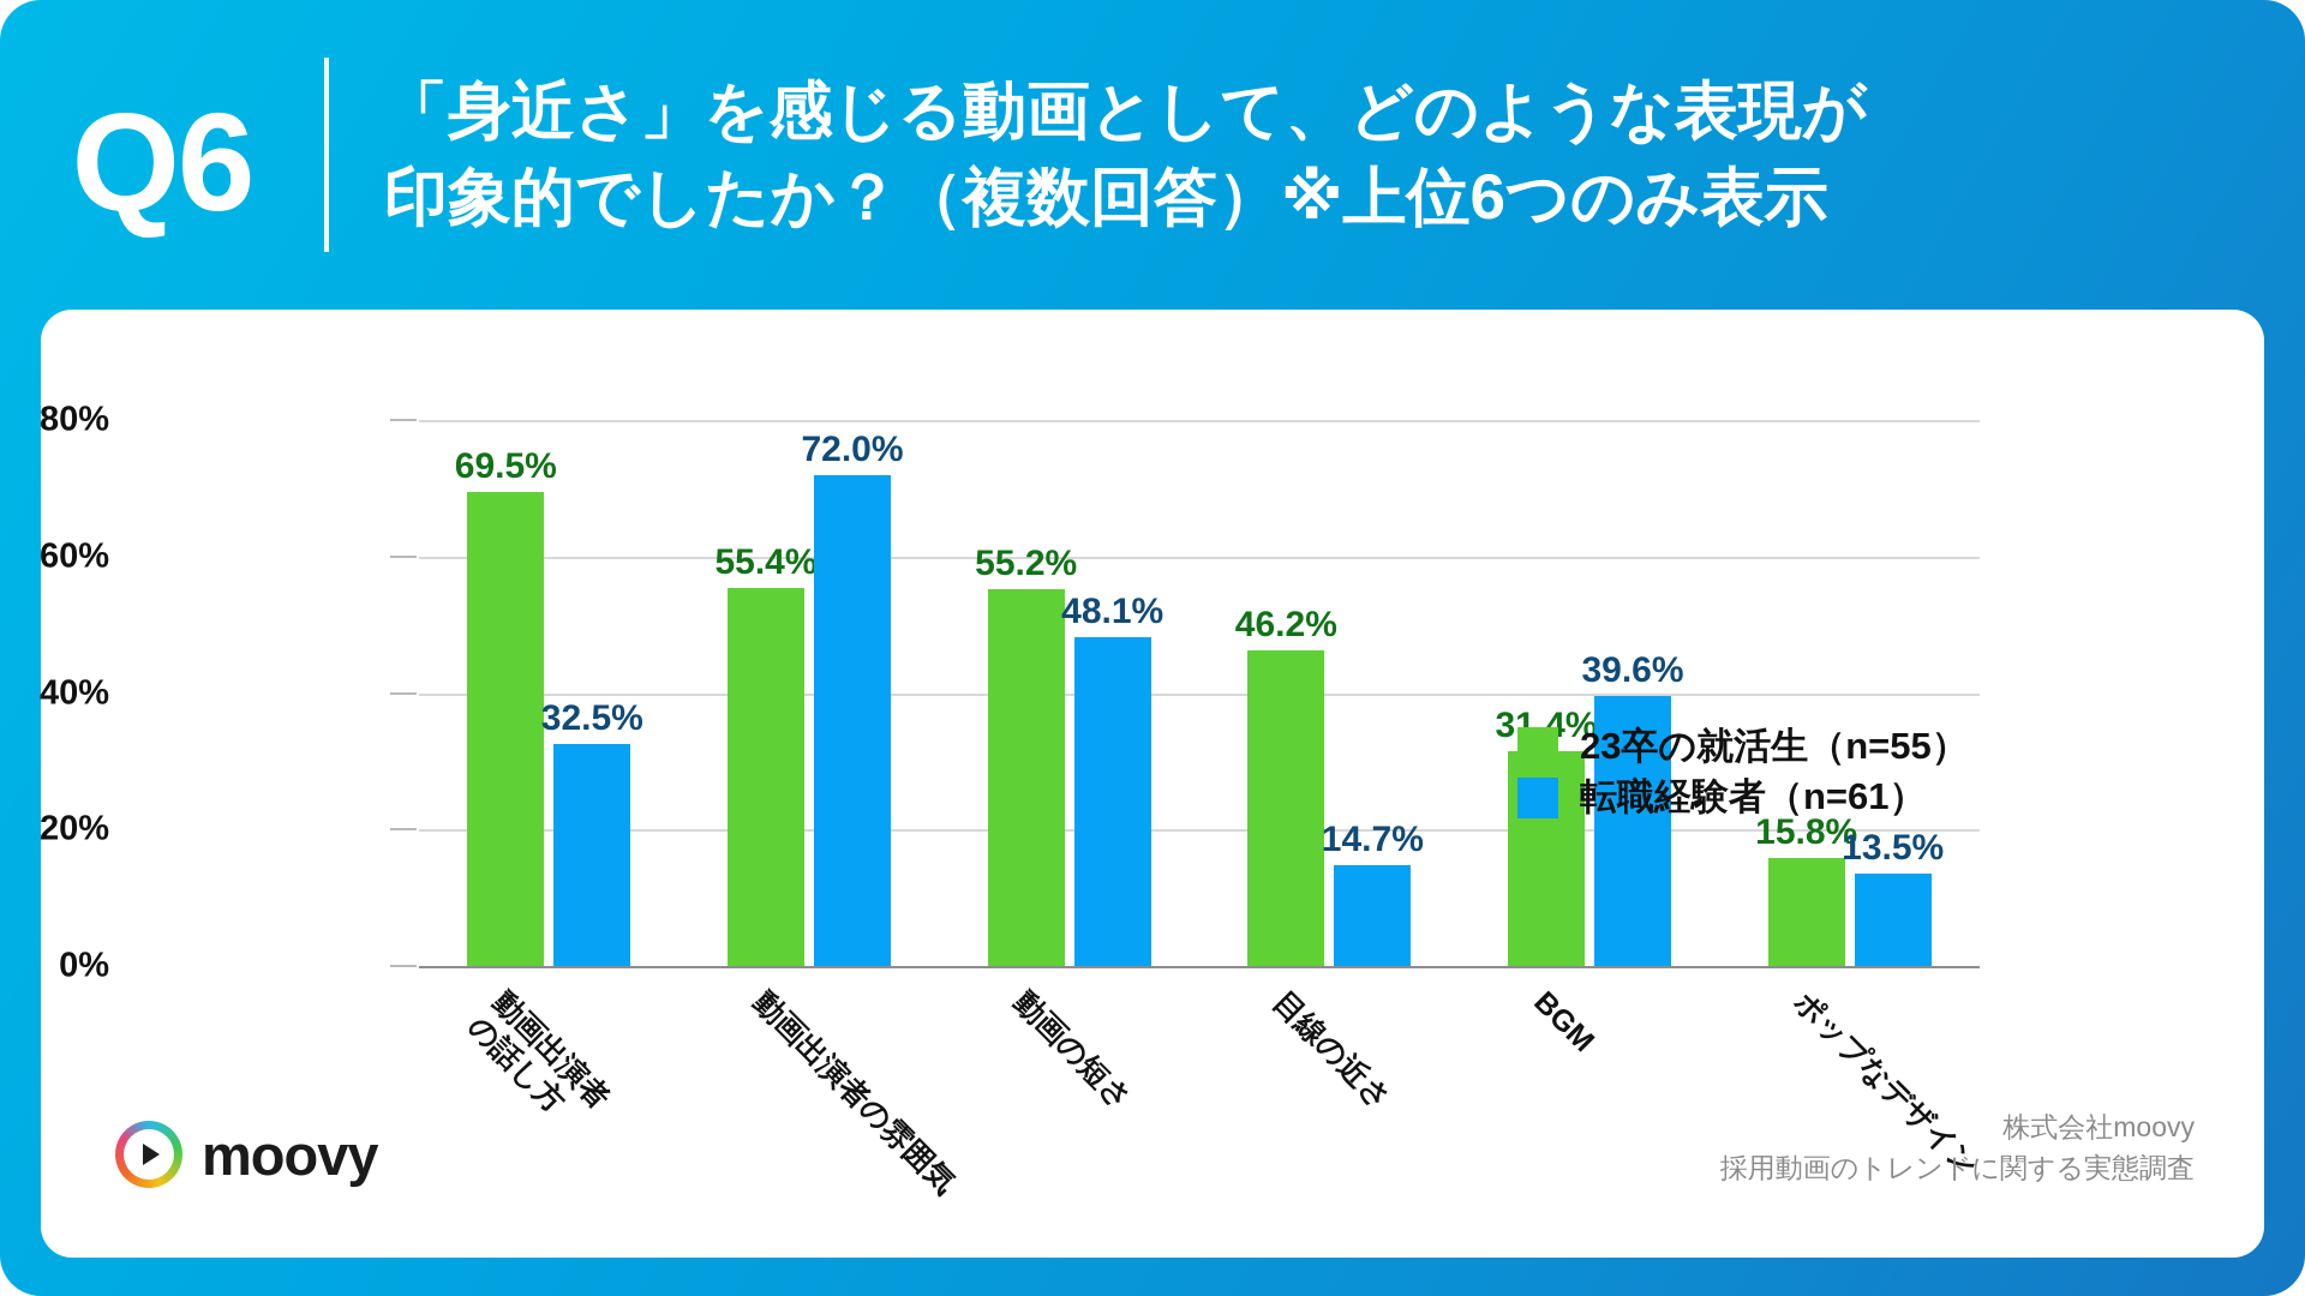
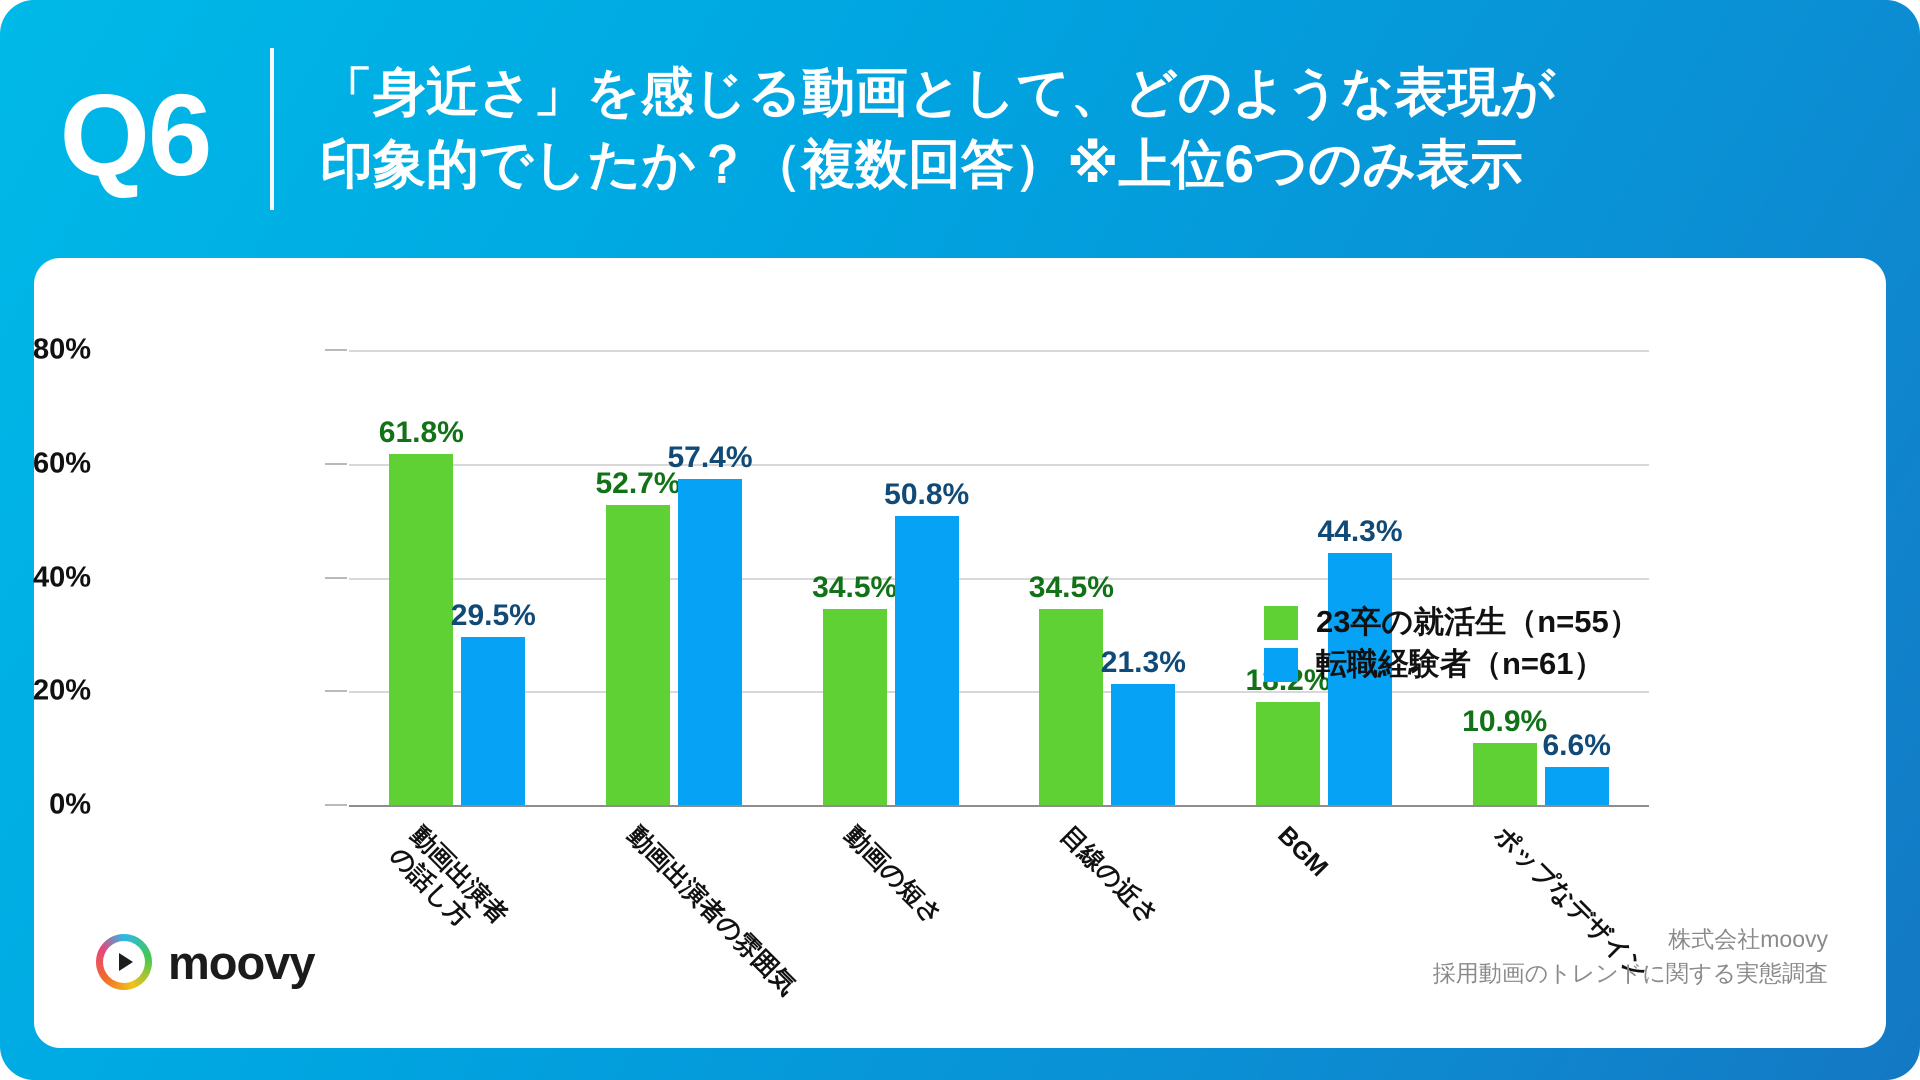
23卒の就活生（n=55）/動画出演者 の話し方: 69.5% -> 61.8%
転職経験者（n=61）/動画出演者 の話し方: 32.5% -> 29.5%
23卒の就活生（n=55）/動画出演者の雰囲気: 55.4% -> 52.7%
転職経験者（n=61）/動画出演者の雰囲気: 72.0% -> 57.4%
23卒の就活生（n=55）/動画の短さ: 55.2% -> 34.5%
転職経験者（n=61）/動画の短さ: 48.1% -> 50.8%
23卒の就活生（n=55）/目線の近さ: 46.2% -> 34.5%
転職経験者（n=61）/目線の近さ: 14.7% -> 21.3%
23卒の就活生（n=55）/BGM: 31.4% -> 18.2%
転職経験者（n=61）/BGM: 39.6% -> 44.3%
23卒の就活生（n=55）/ポップなデザイン: 15.8% -> 10.9%
転職経験者（n=61）/ポップなデザイン: 13.5% -> 6.6%
